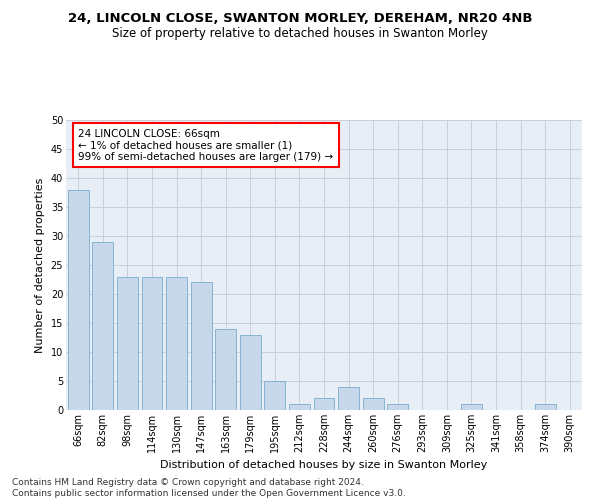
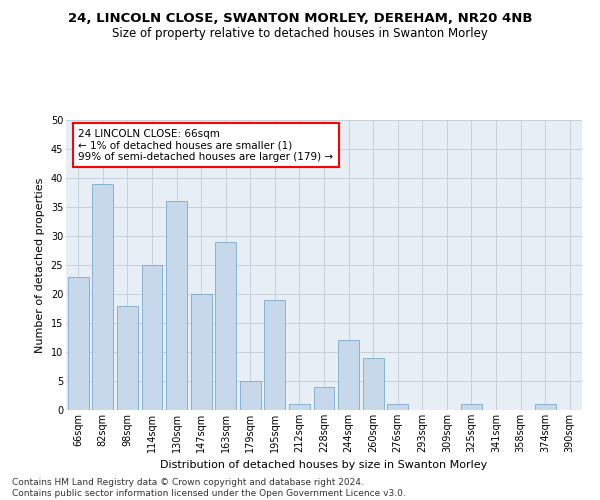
66sqm: 38 -> 23
82sqm: 29 -> 39
98sqm: 23 -> 18
114sqm: 23 -> 25
130sqm: 23 -> 36
147sqm: 22 -> 20
163sqm: 14 -> 29
179sqm: 13 -> 5
195sqm: 5 -> 19
228sqm: 2 -> 4
244sqm: 4 -> 12
260sqm: 2 -> 9
